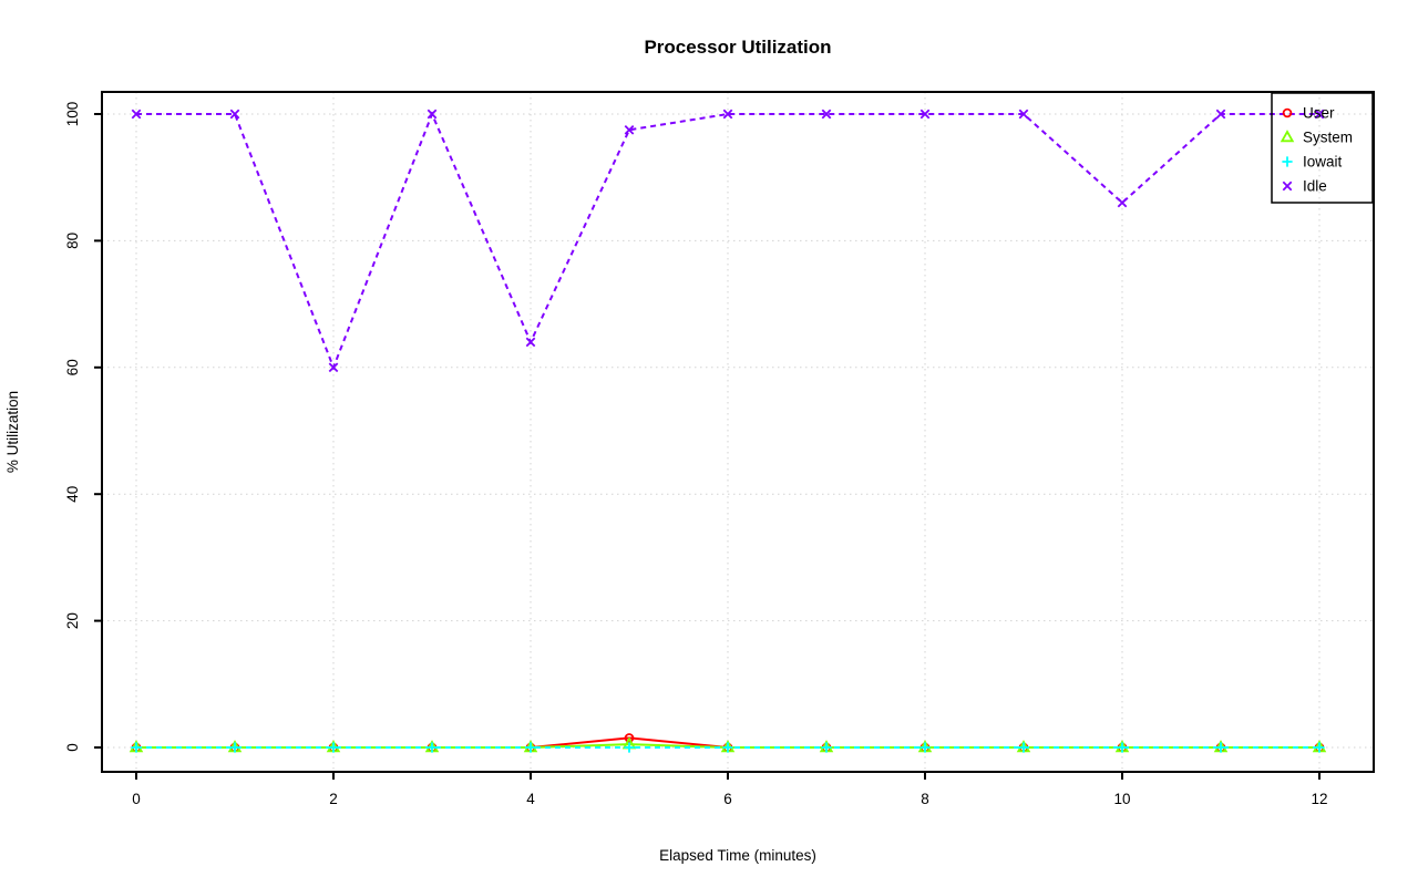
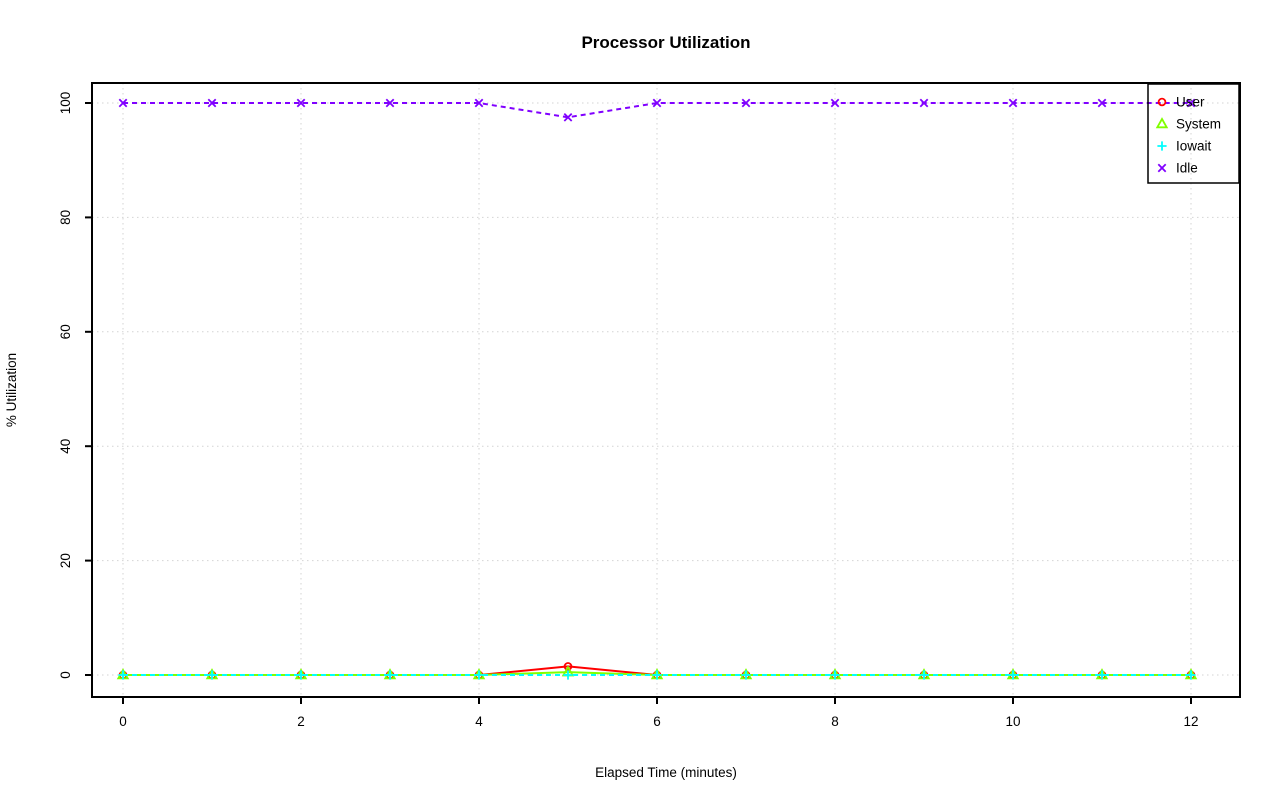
Idle/2: 60 -> 100
Idle/4: 64 -> 100
Idle/10: 86 -> 100
